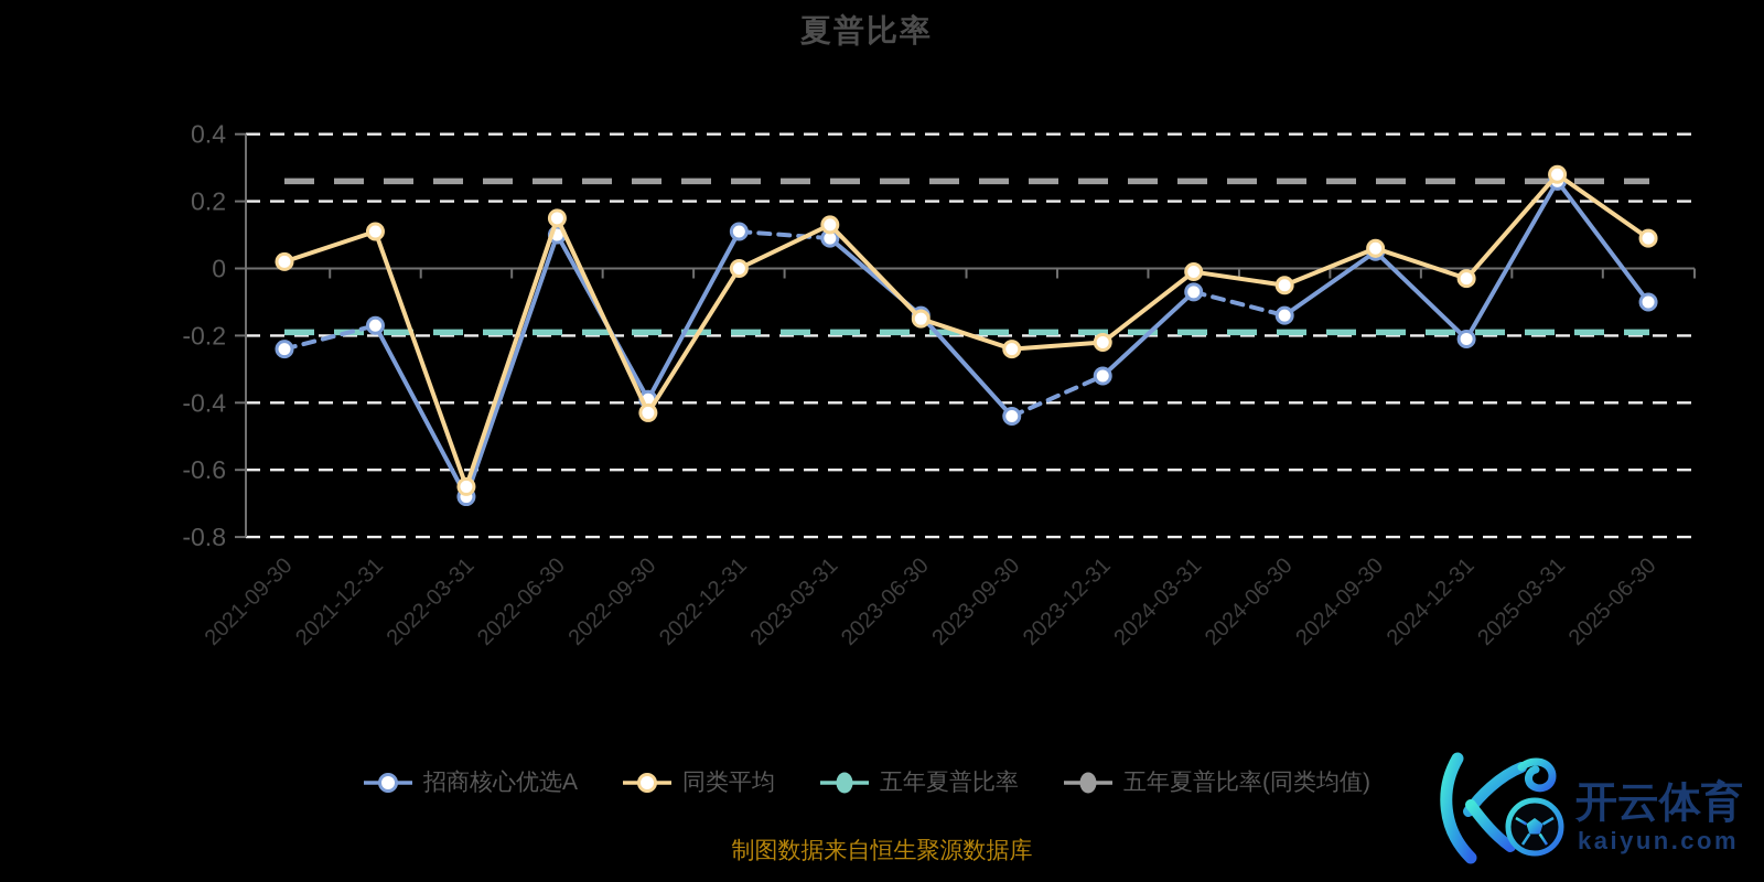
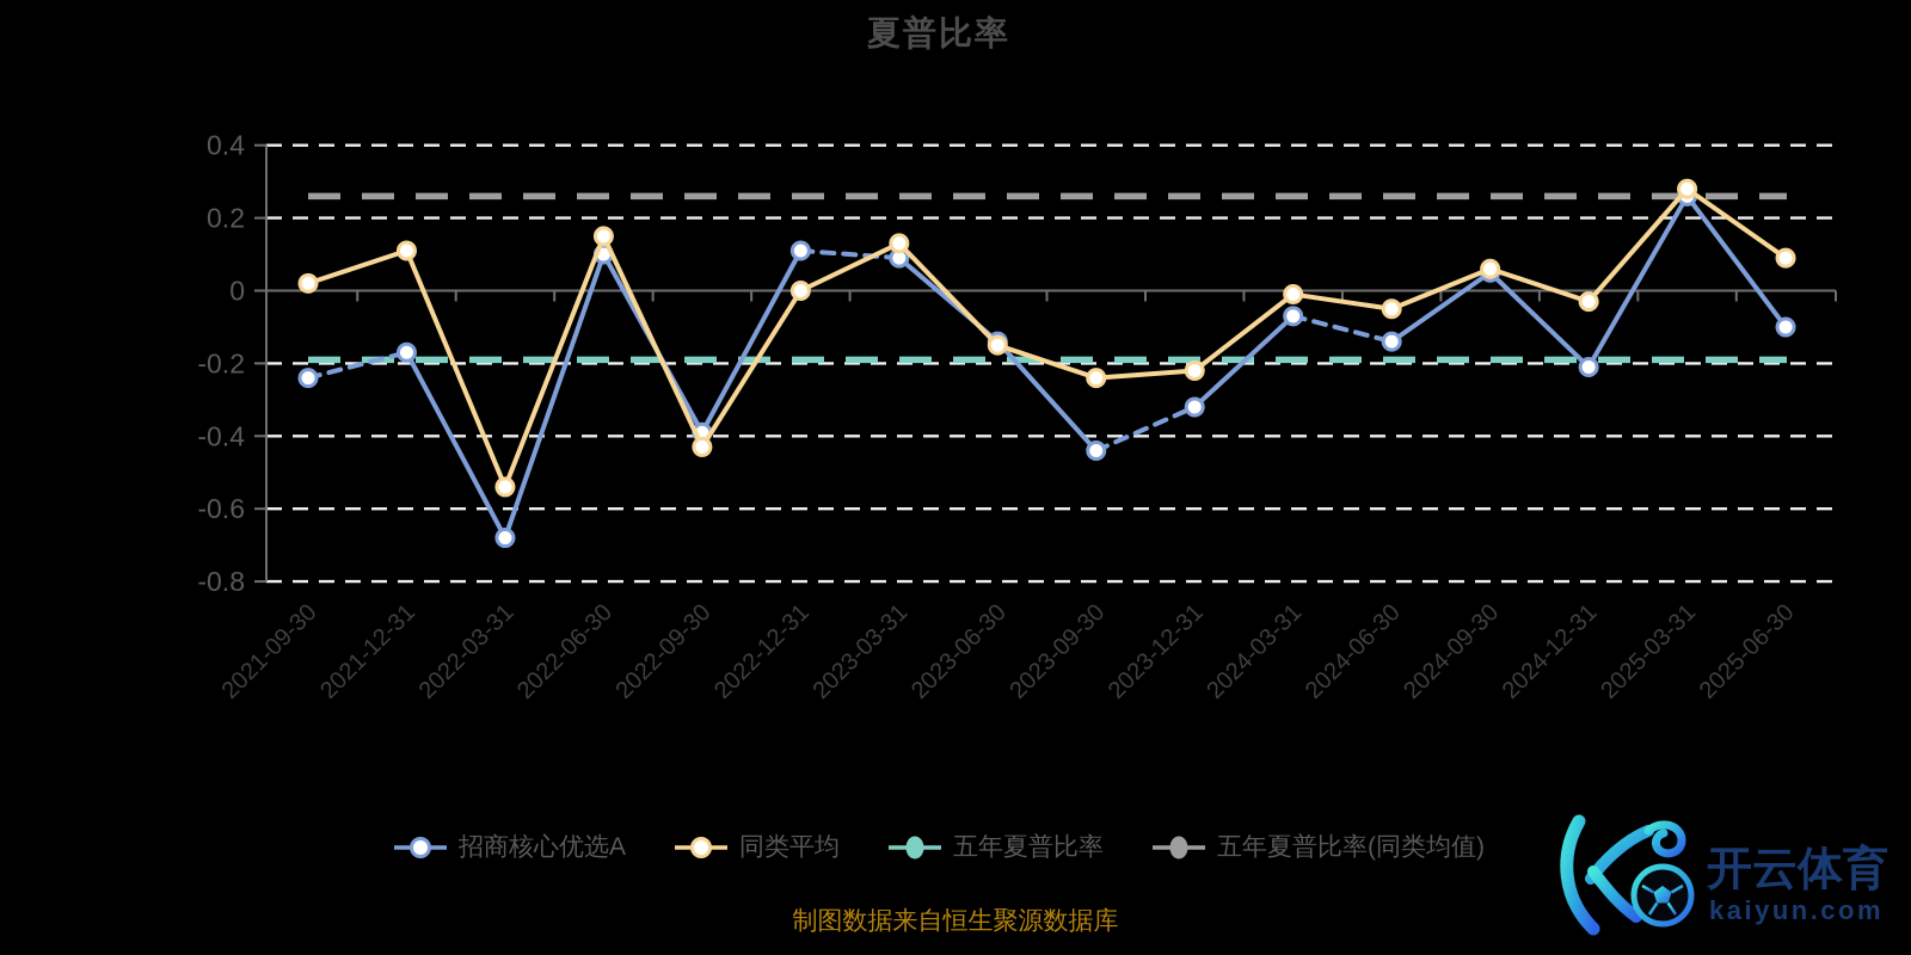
同类平均/2022-03-31: -0.65 -> -0.54
